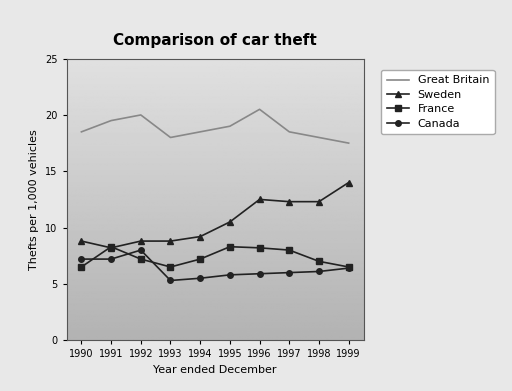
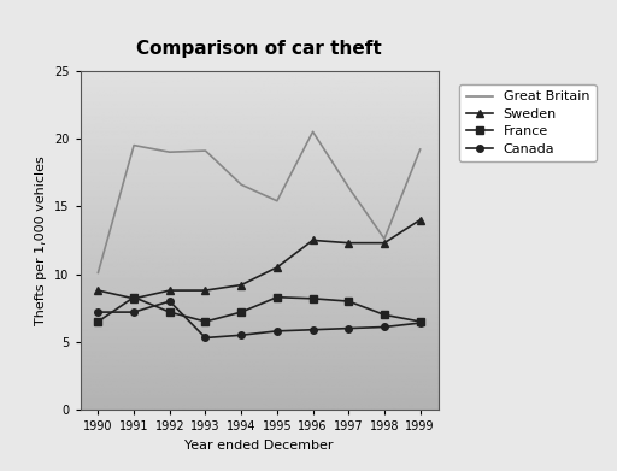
Great Britain/1990: 18.5 -> 10.1
Great Britain/1992: 20.0 -> 19.0
Great Britain/1993: 18.0 -> 19.1
Great Britain/1994: 18.5 -> 16.6
Great Britain/1995: 19.0 -> 15.4
Great Britain/1997: 18.5 -> 16.4
Great Britain/1998: 18.0 -> 12.6
Great Britain/1999: 17.5 -> 19.2
